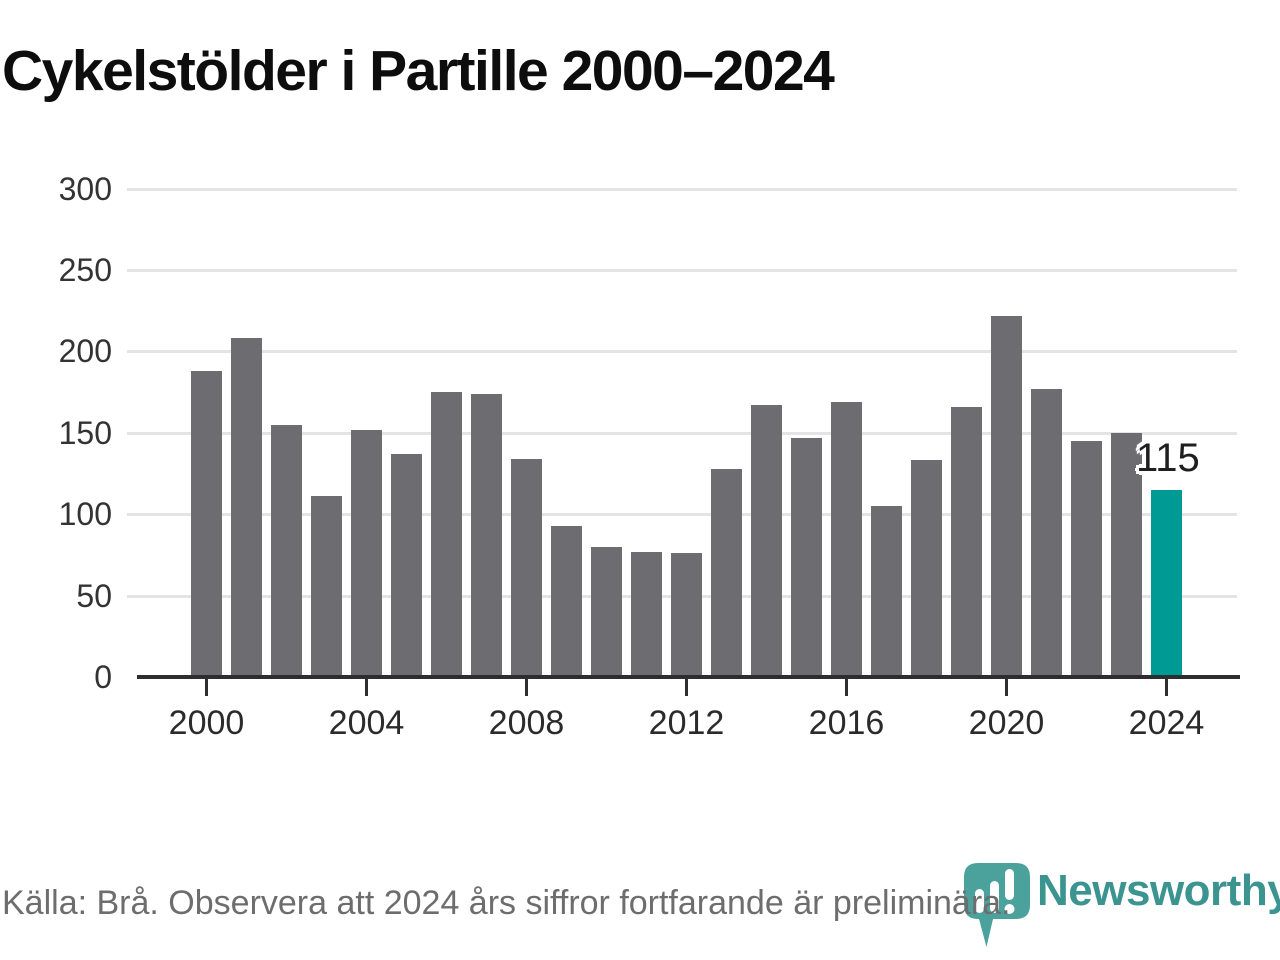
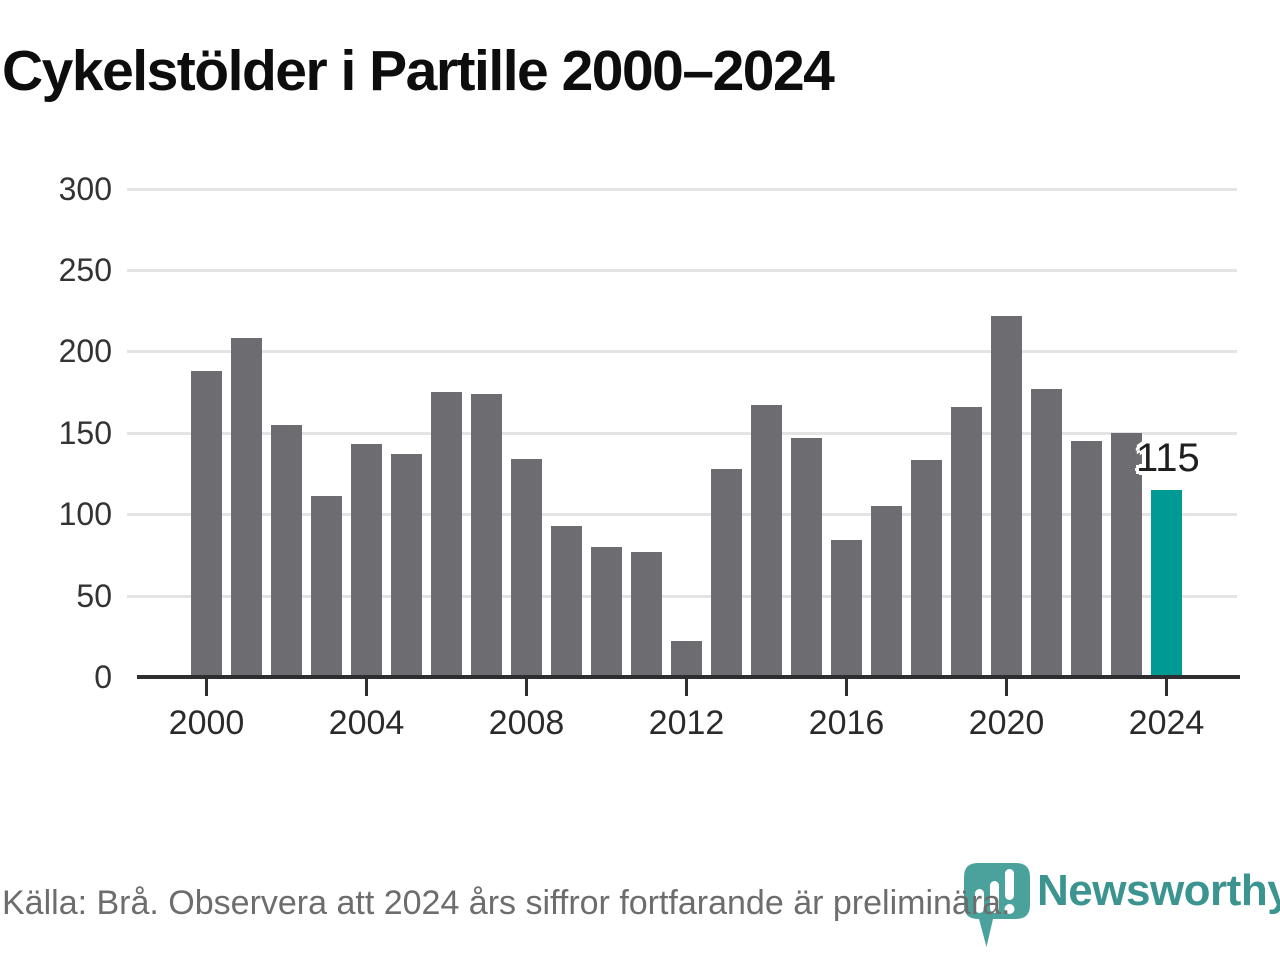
2004: 152 -> 143
2012: 76 -> 22
2016: 169 -> 84
